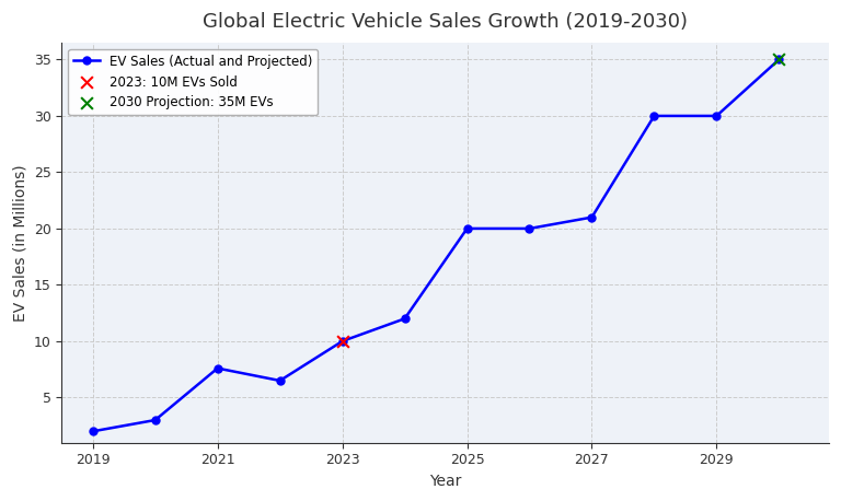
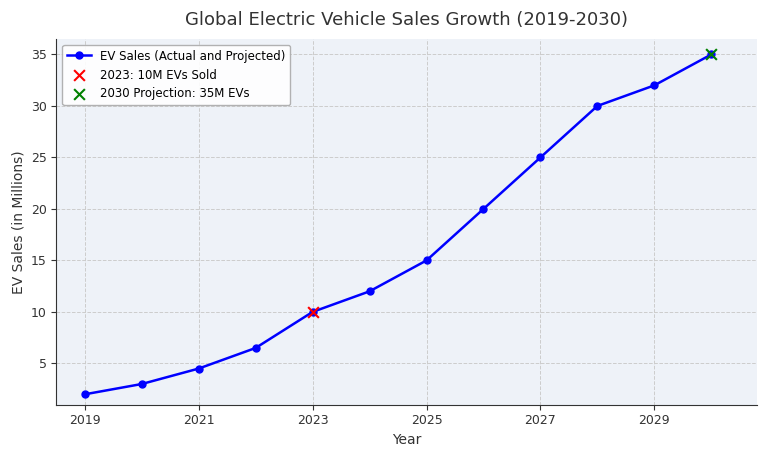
EV Sales (Actual and Projected)/2021: 7.6 -> 4.5
EV Sales (Actual and Projected)/2025: 20.0 -> 15.0
EV Sales (Actual and Projected)/2027: 21.0 -> 25.0
EV Sales (Actual and Projected)/2029: 30.0 -> 32.0
